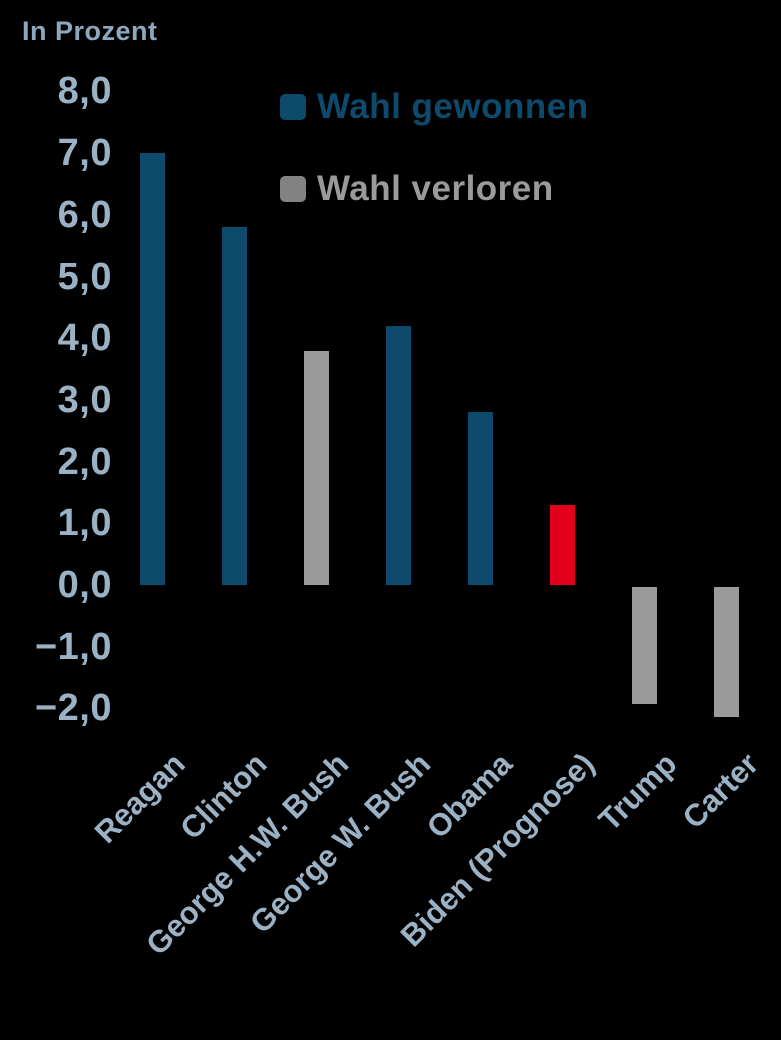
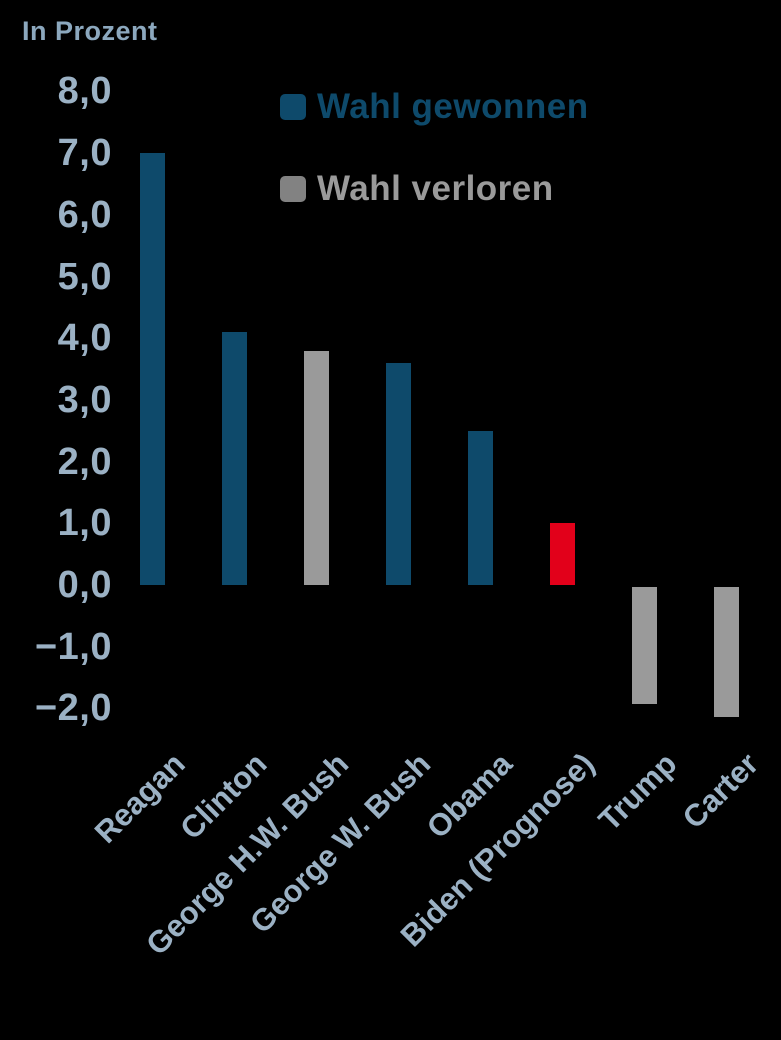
Clinton: 5,8 -> 4,1
George W. Bush: 4,2 -> 3,6
Obama: 2,8 -> 2,5
Biden (Prognose): 1,3 -> 1,0
